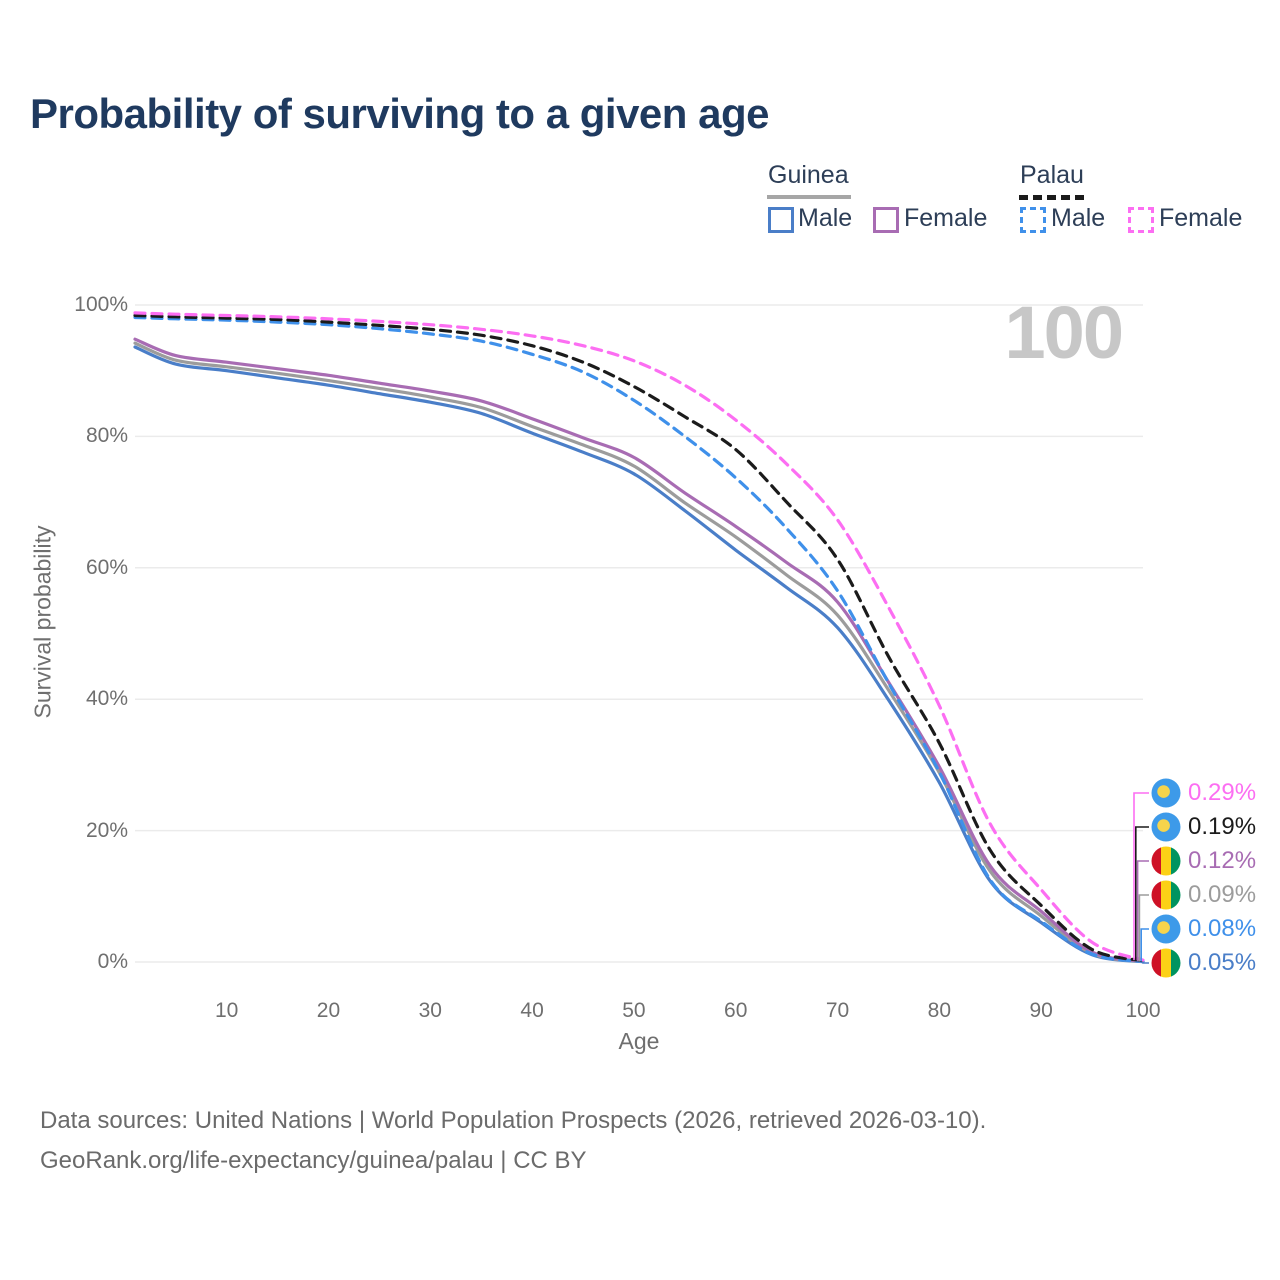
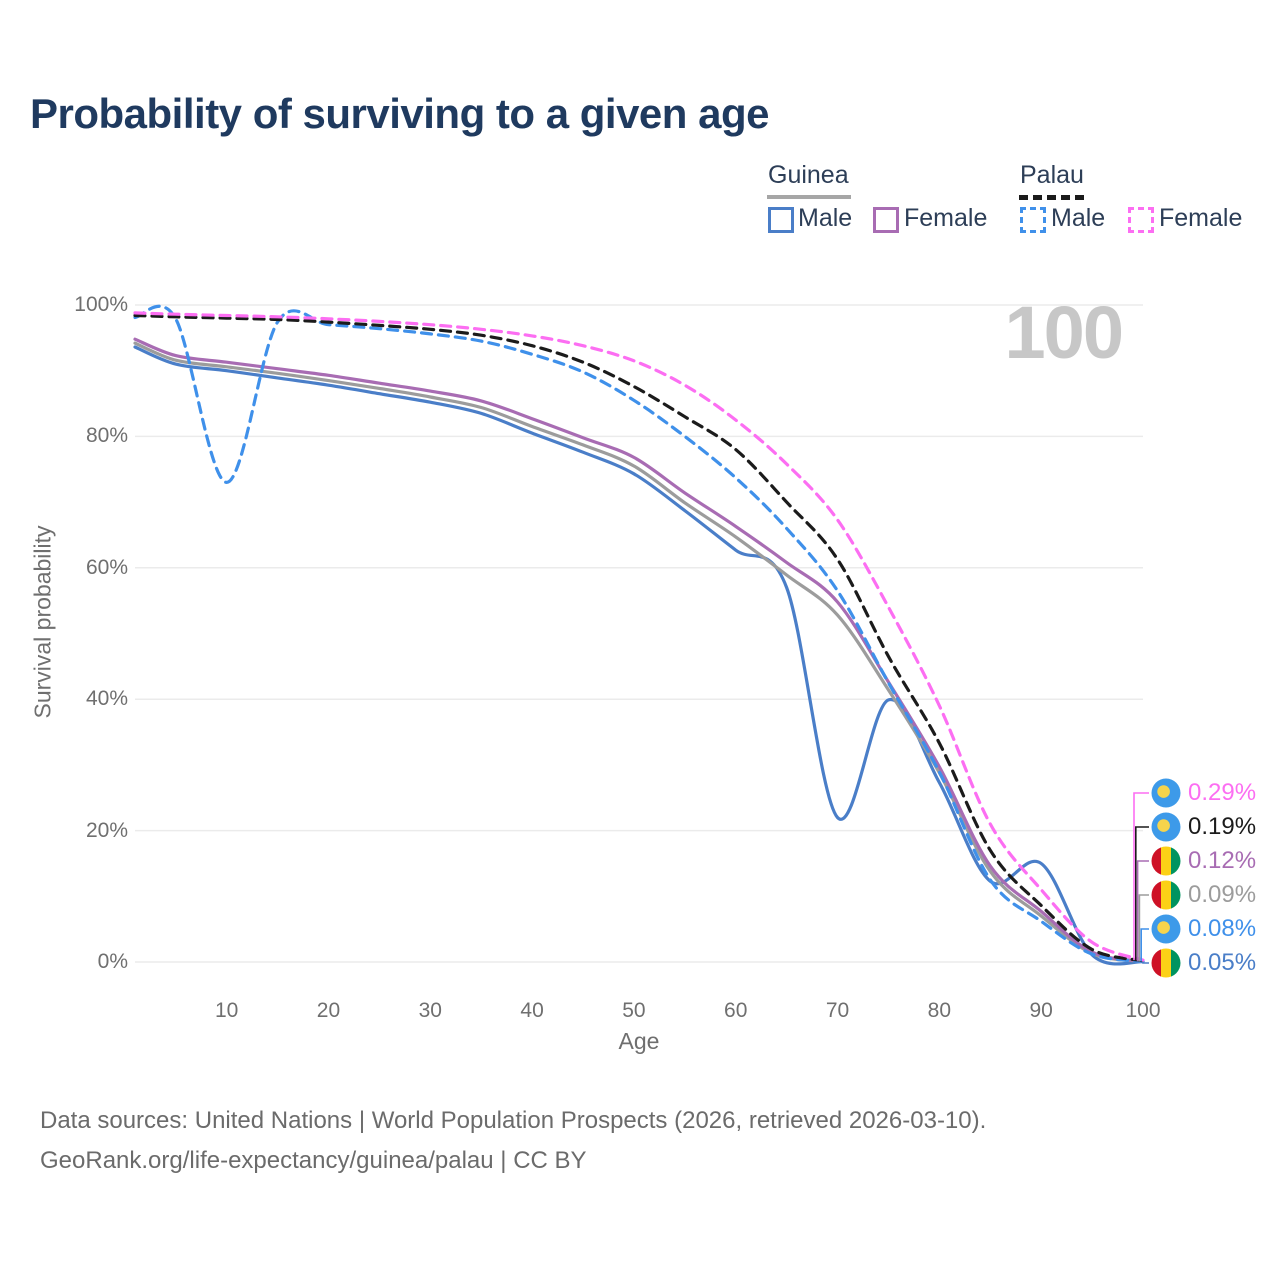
Palau Male/10: 98% -> 73%
Guinea Male/70: 51% -> 22%
Guinea Male/90: 6% -> 15%
